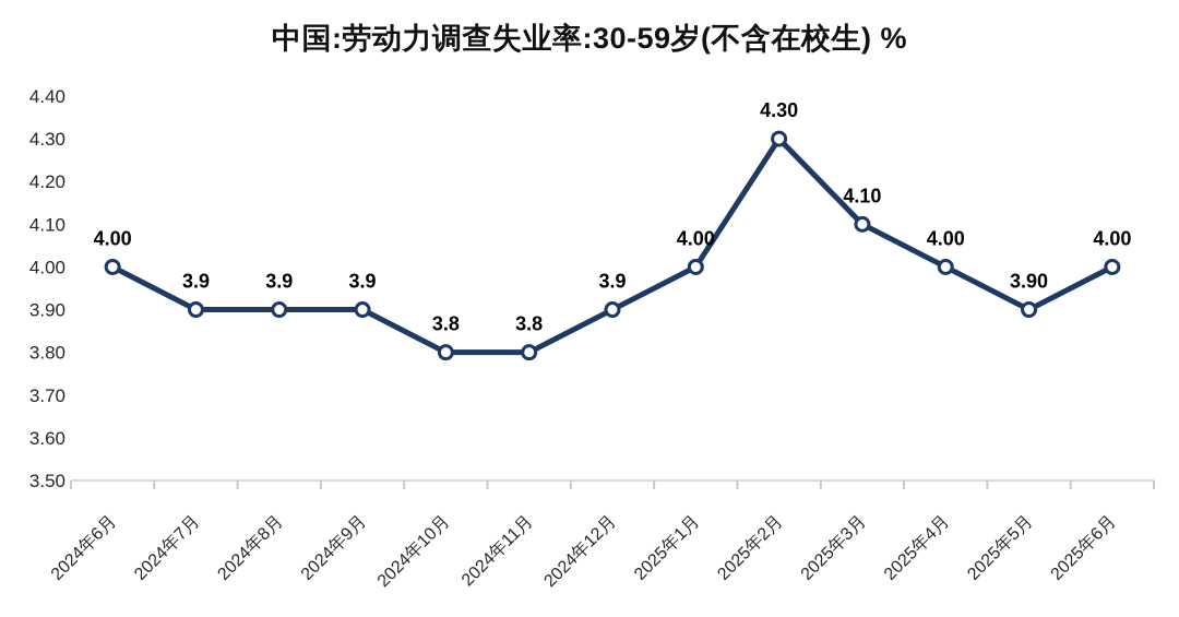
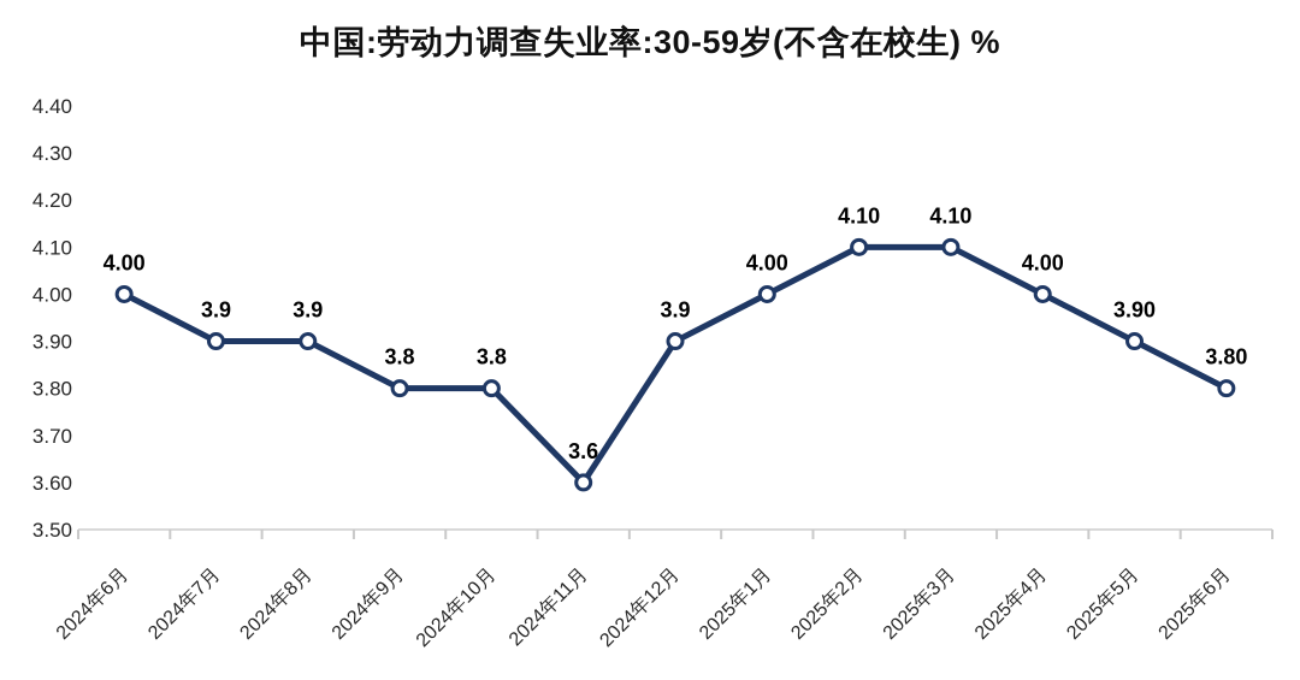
2024年9月: 3.9 -> 3.8
2024年11月: 3.8 -> 3.6
2025年2月: 4.30 -> 4.10
2025年6月: 4.00 -> 3.80
